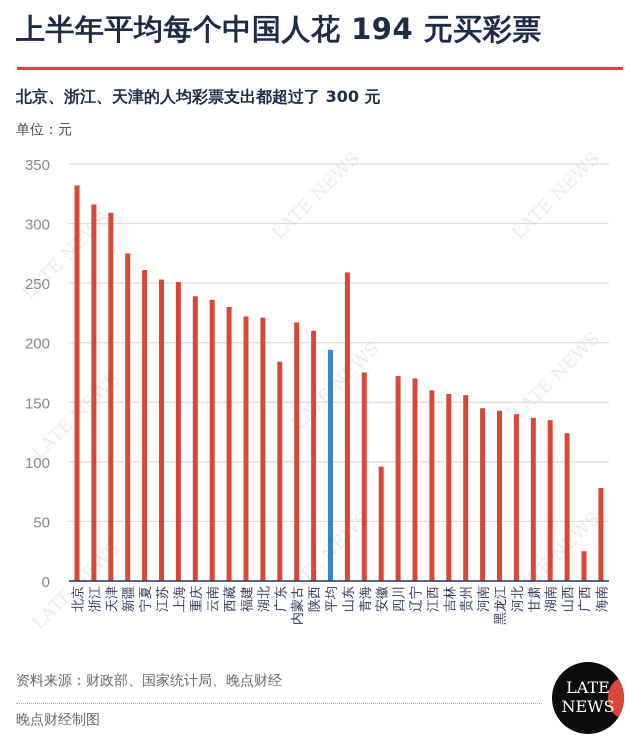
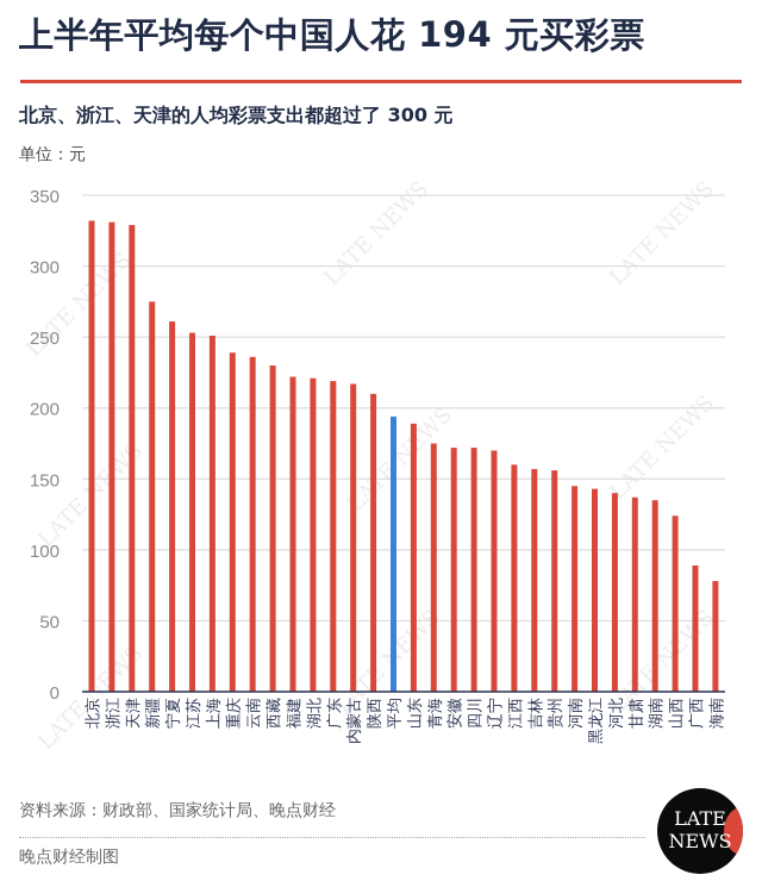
浙江: 316 -> 331
天津: 309 -> 329
广东: 184 -> 219
山东: 259 -> 189
安徽: 96 -> 172
广西: 25 -> 89
